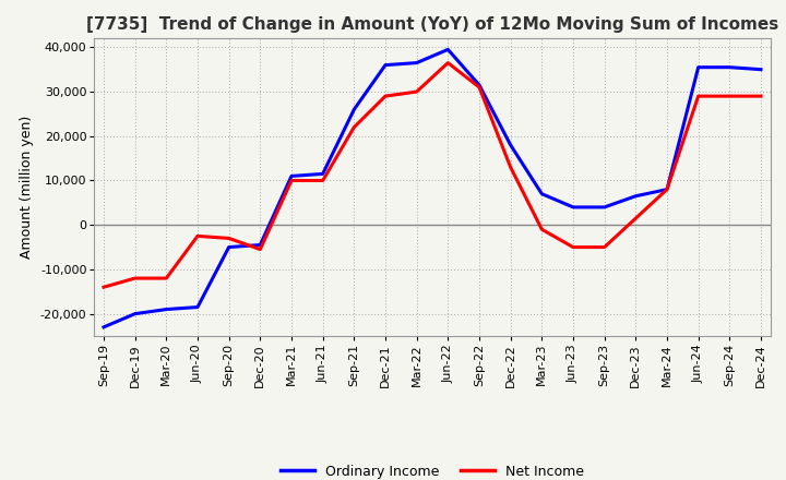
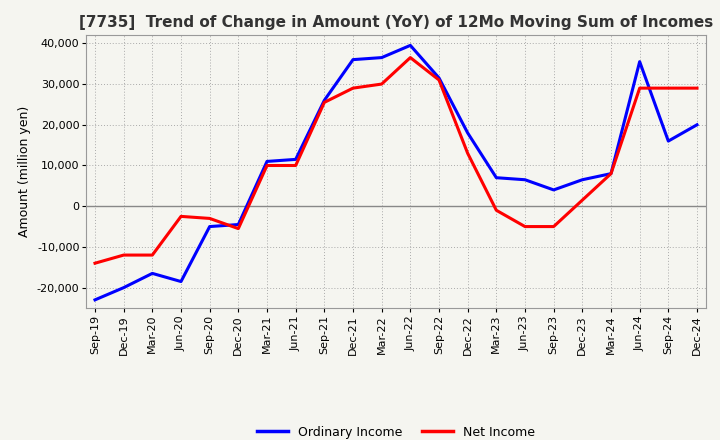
Ordinary Income/Mar-20: -19,000 -> -16,500
Net Income/Sep-21: 22,000 -> 25,500
Ordinary Income/Jun-23: 4,000 -> 6,500
Ordinary Income/Sep-24: 35,500 -> 16,000
Ordinary Income/Dec-24: 35,000 -> 20,000
